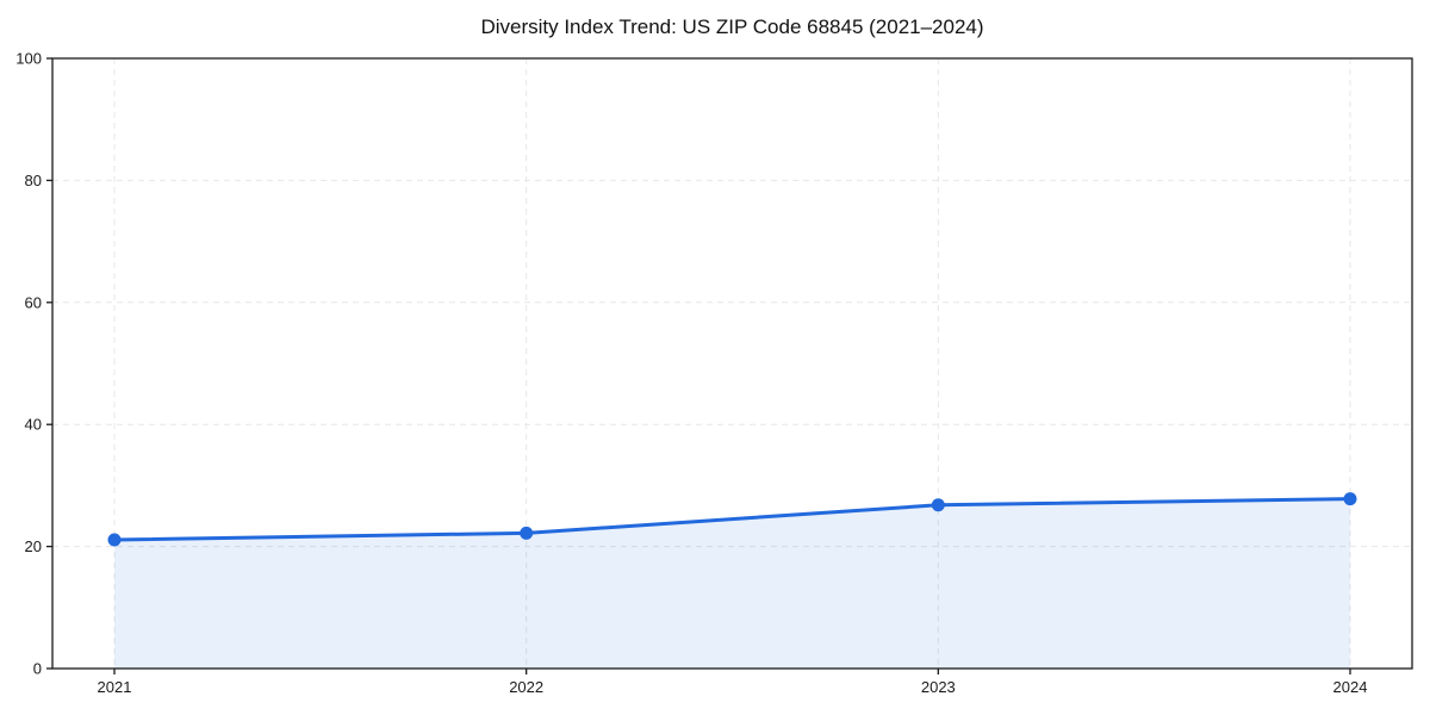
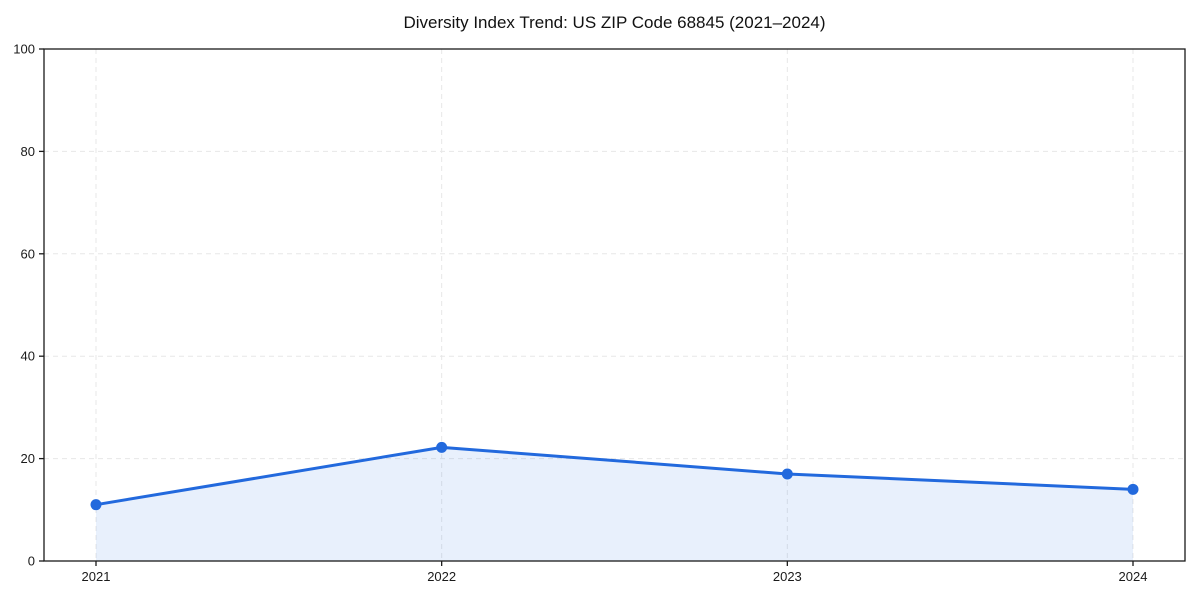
2021: 21 -> 11
2023: 27 -> 17
2024: 28 -> 14
